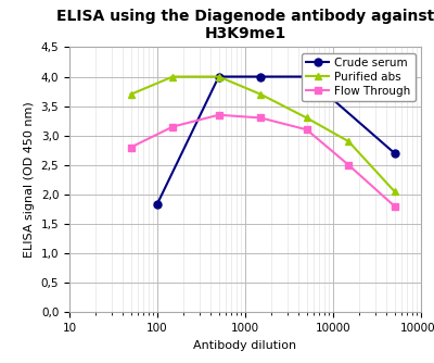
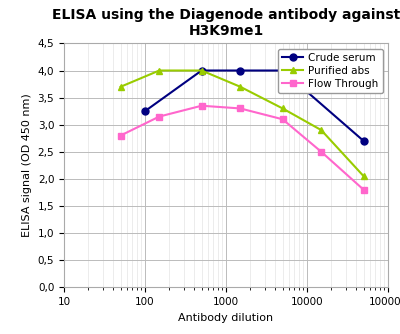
Crude serum/100: 1,84 -> 3,25
